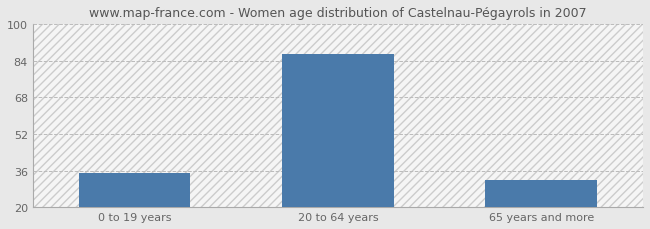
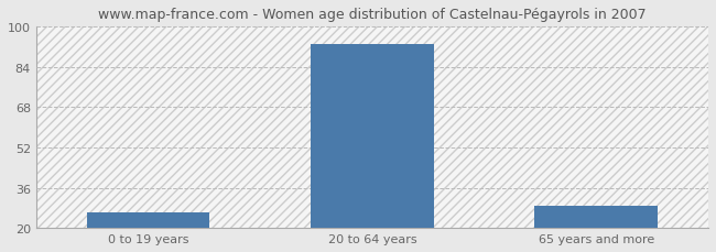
0 to 19 years: 35 -> 26
20 to 64 years: 87 -> 93
65 years and more: 32 -> 29
